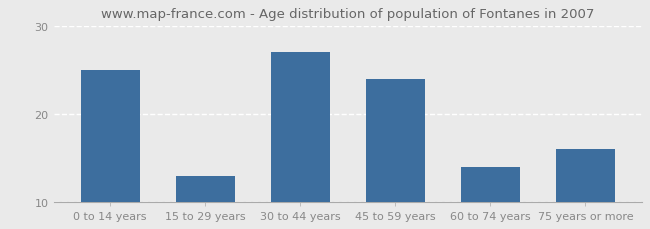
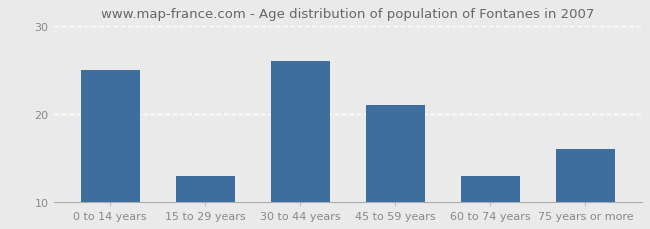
30 to 44 years: 27 -> 26
45 to 59 years: 24 -> 21
60 to 74 years: 14 -> 13
